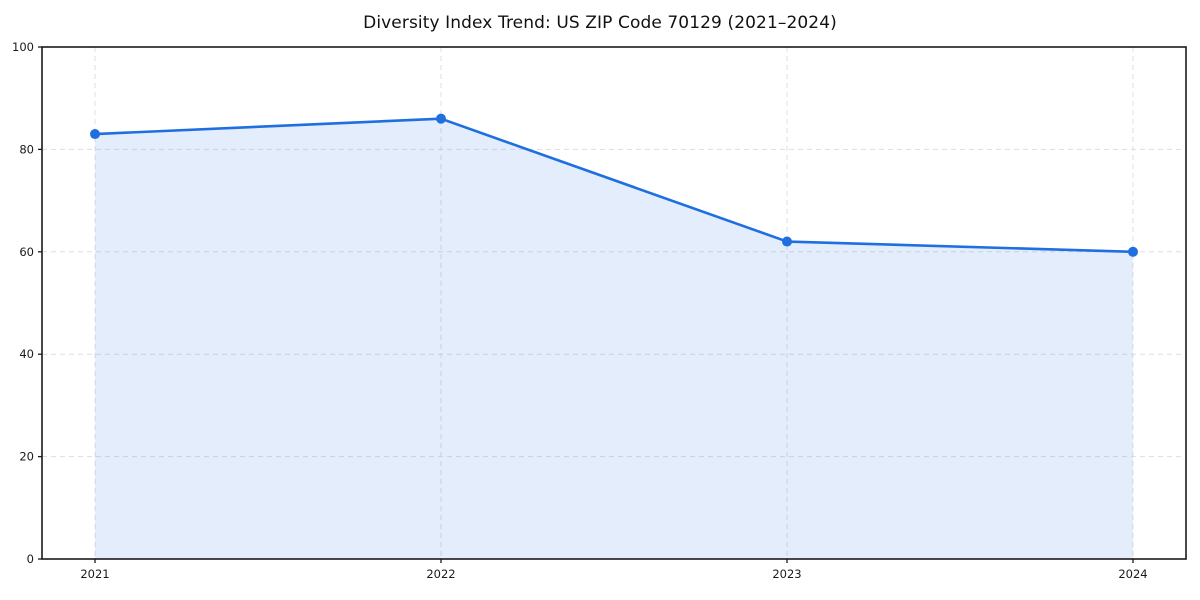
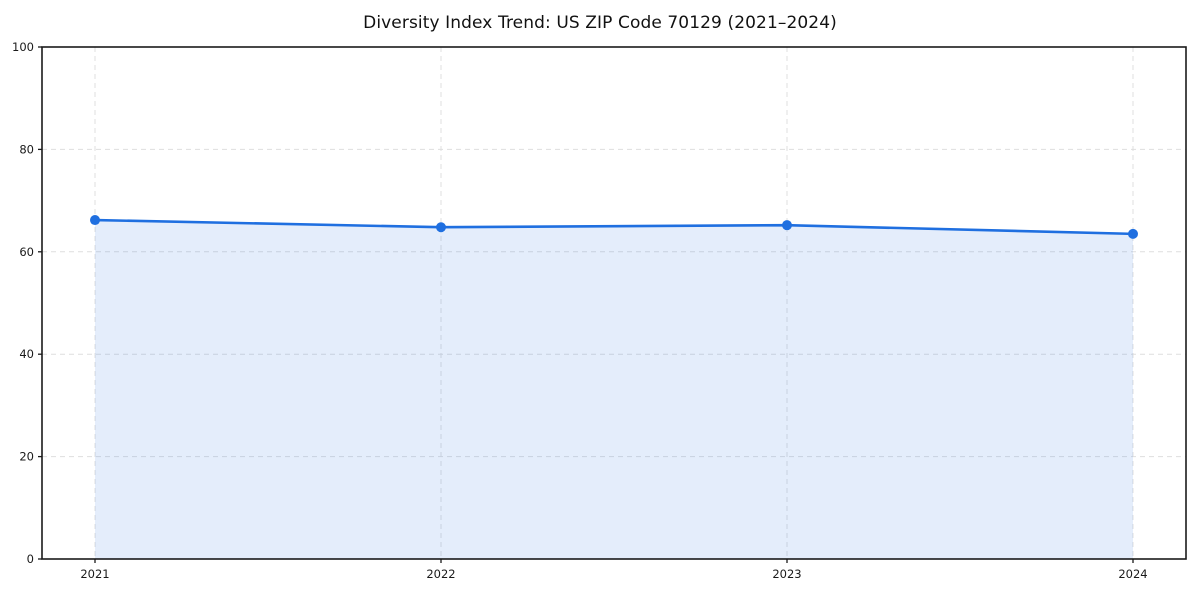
2021: 83 -> 66
2022: 86 -> 65
2023: 62 -> 65
2024: 60 -> 64
